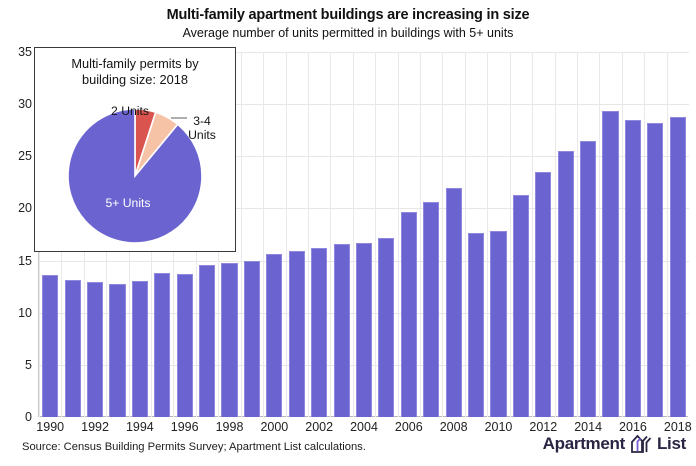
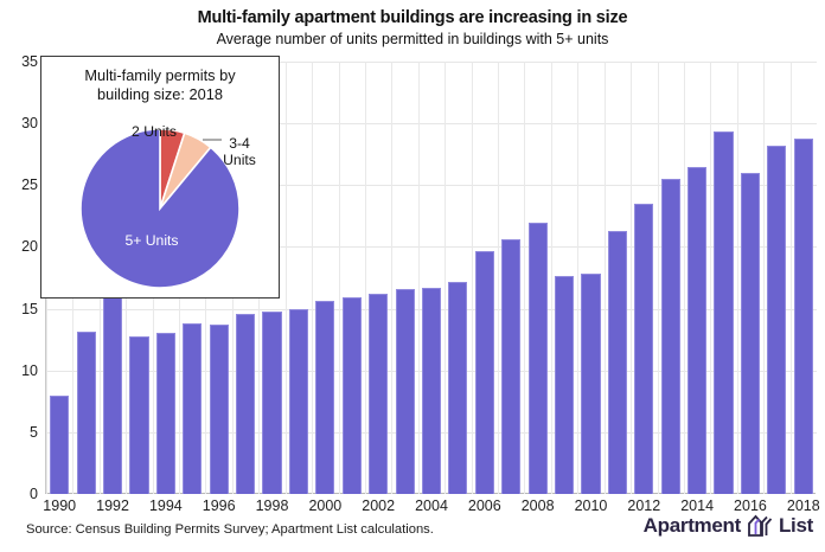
1990: 13.6 -> 8.0
1992: 12.9 -> 17.3
2016: 28.5 -> 26.0
